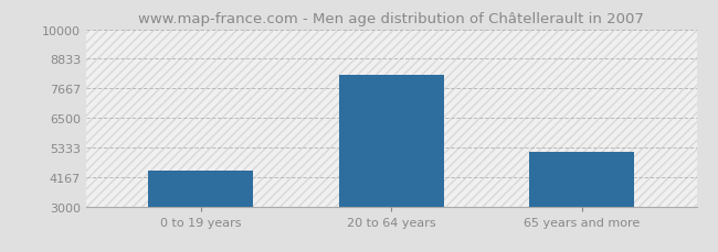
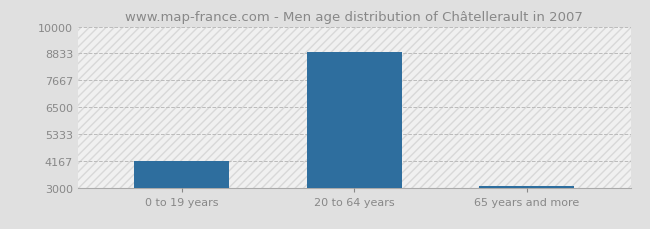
0 to 19 years: 4400 -> 4170
20 to 64 years: 8200 -> 8900
65 years and more: 5150 -> 3050
